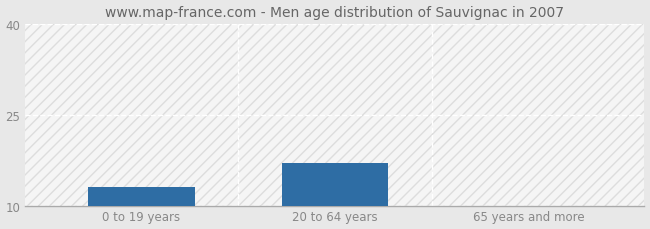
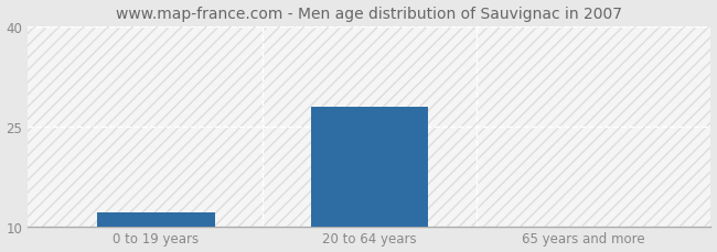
0 to 19 years: 13 -> 12
20 to 64 years: 17 -> 28
